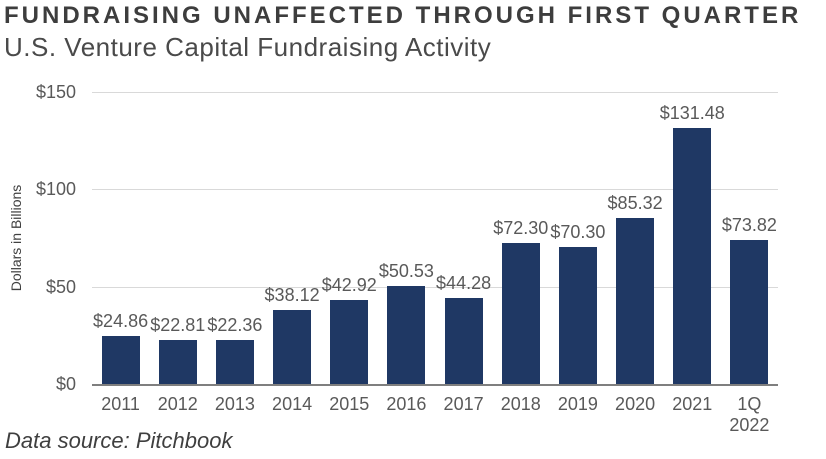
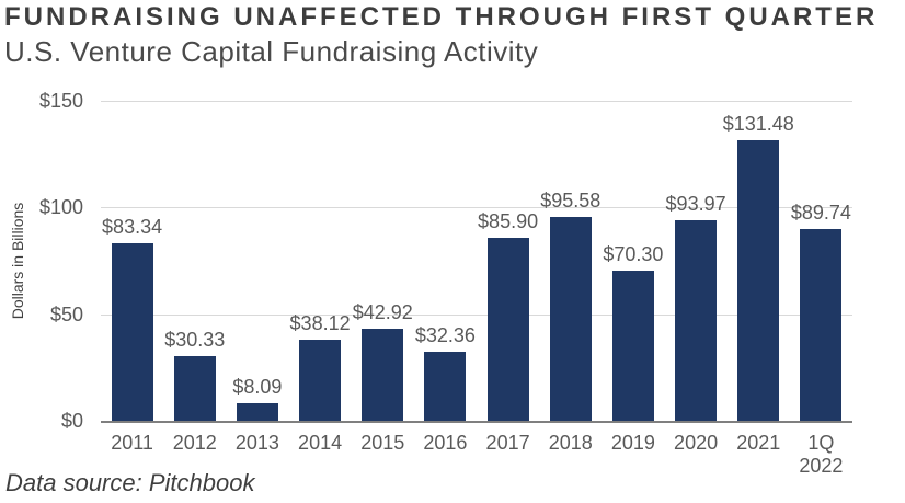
2011: $24.86 -> $83.34
2012: $22.81 -> $30.33
2013: $22.36 -> $8.09
2016: $50.53 -> $32.36
2017: $44.28 -> $85.90
2018: $72.30 -> $95.58
2020: $85.32 -> $93.97
1Q 2022: $73.82 -> $89.74
